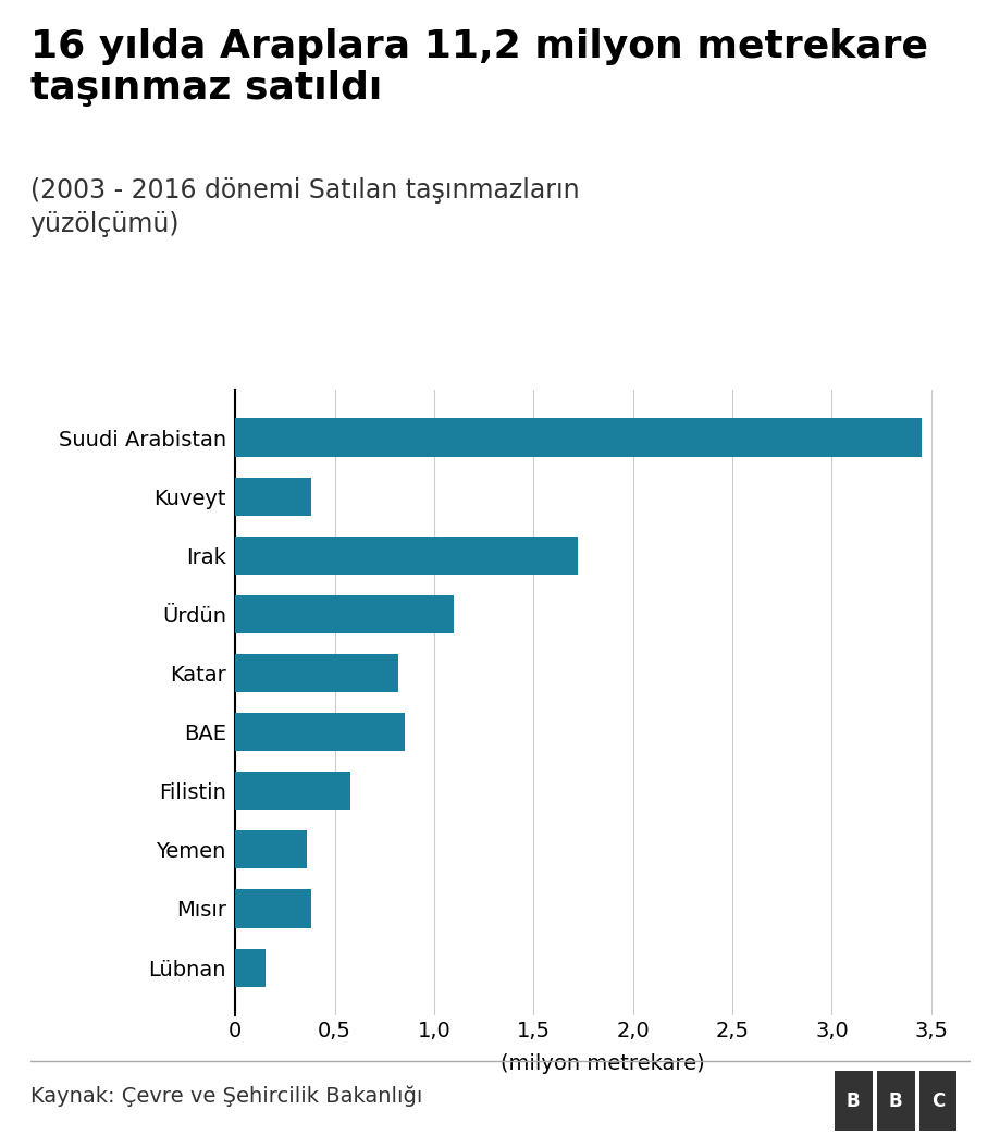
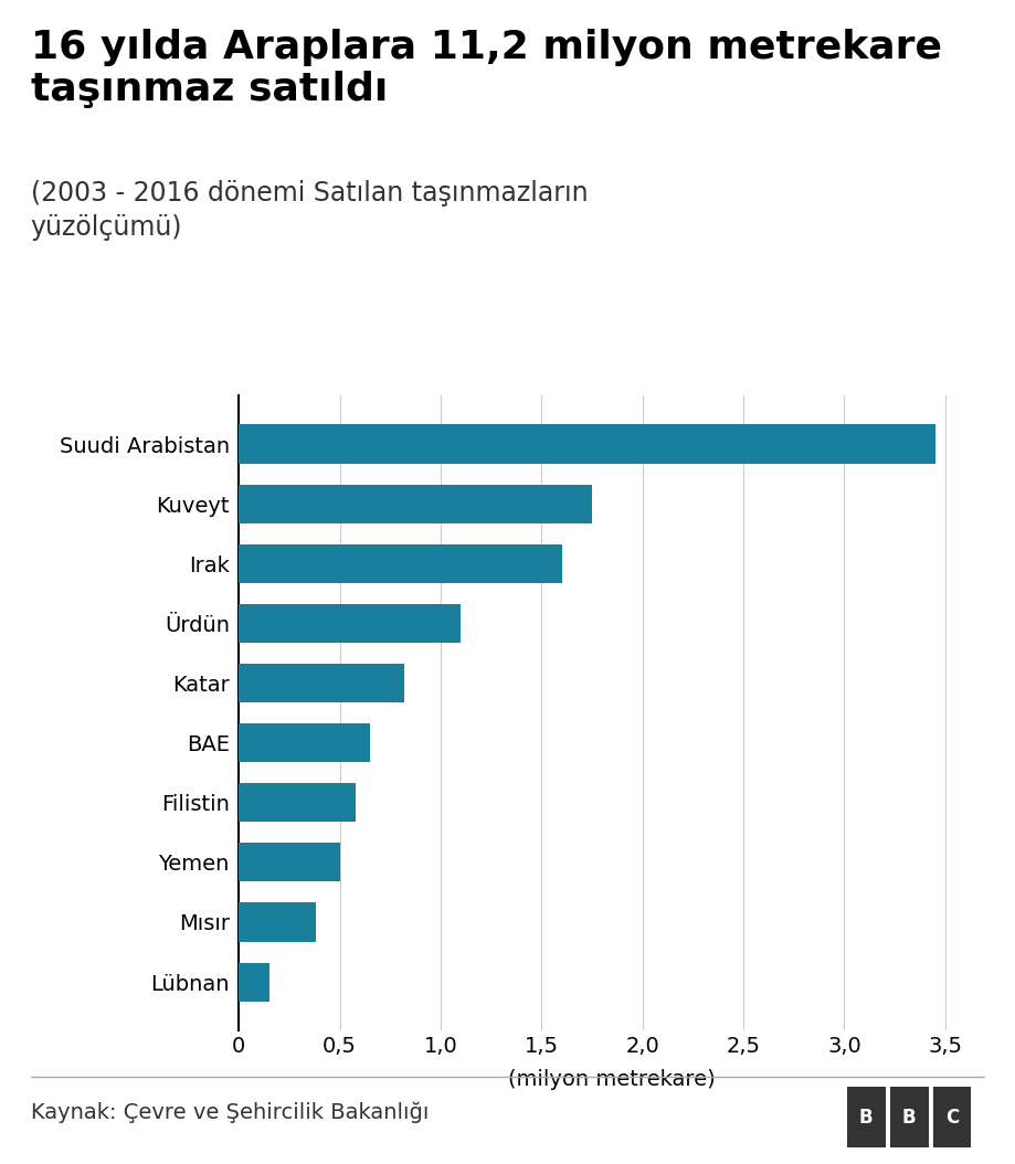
Kuveyt: 0,38 -> 1,75
Irak: 1,72 -> 1,60
BAE: 0,85 -> 0,65
Yemen: 0,36 -> 0,50
